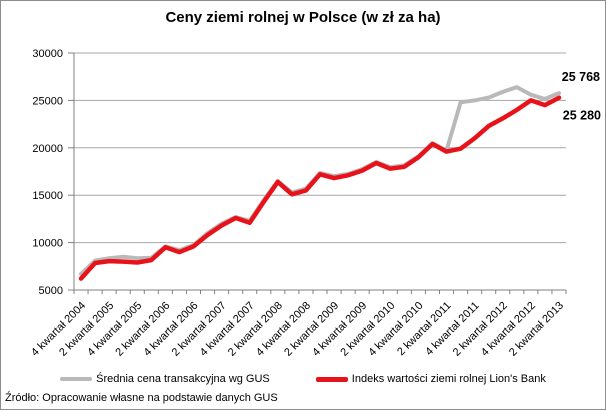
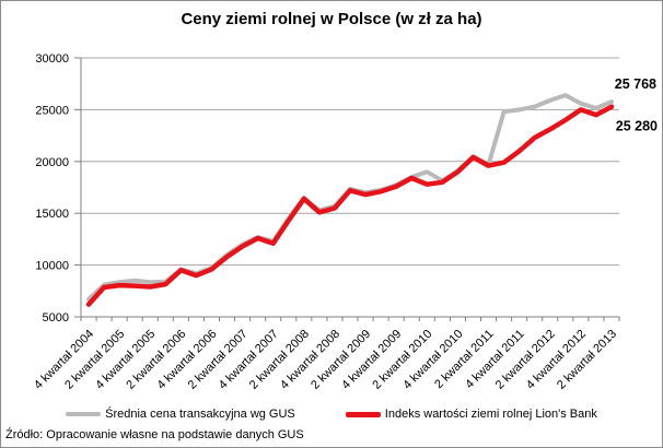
Średnia cena transakcyjna wg GUS/2 kwartał 2010: 18000 -> 19000
